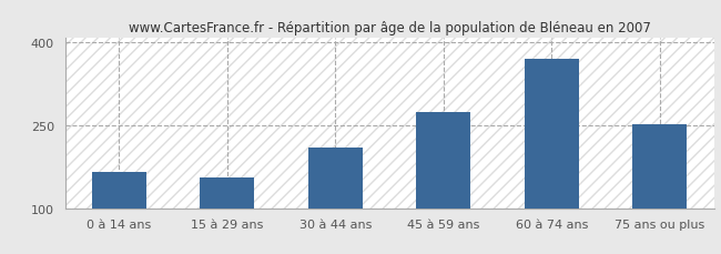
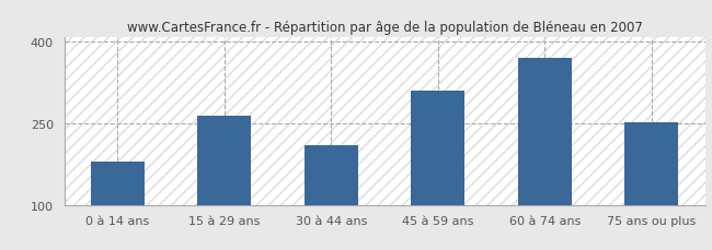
0 à 14 ans: 165 -> 180
15 à 29 ans: 155 -> 265
45 à 59 ans: 275 -> 310
